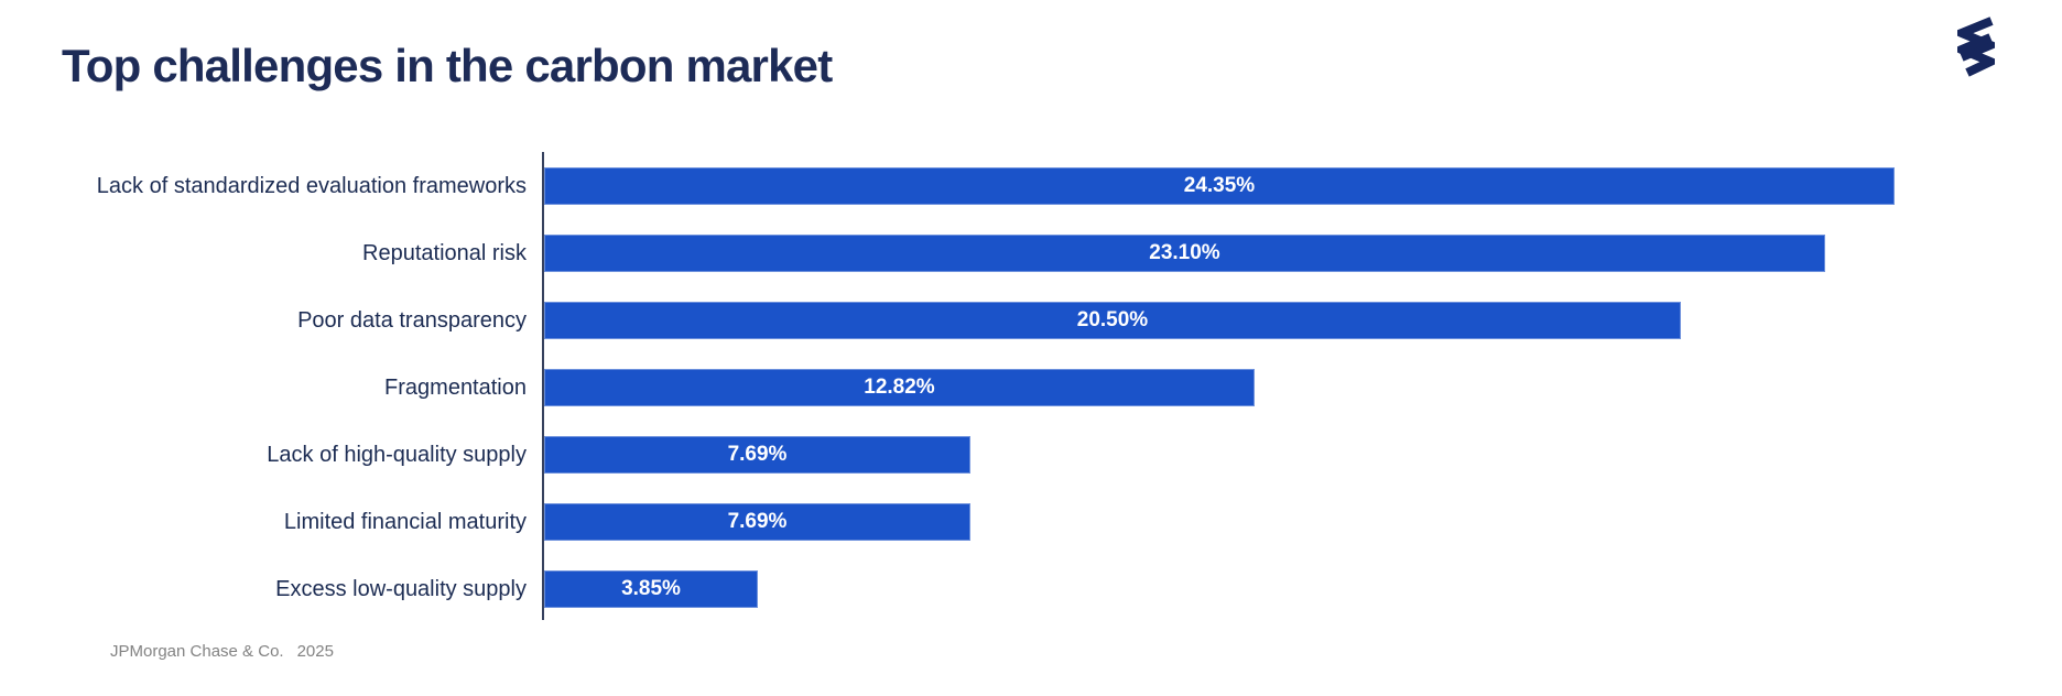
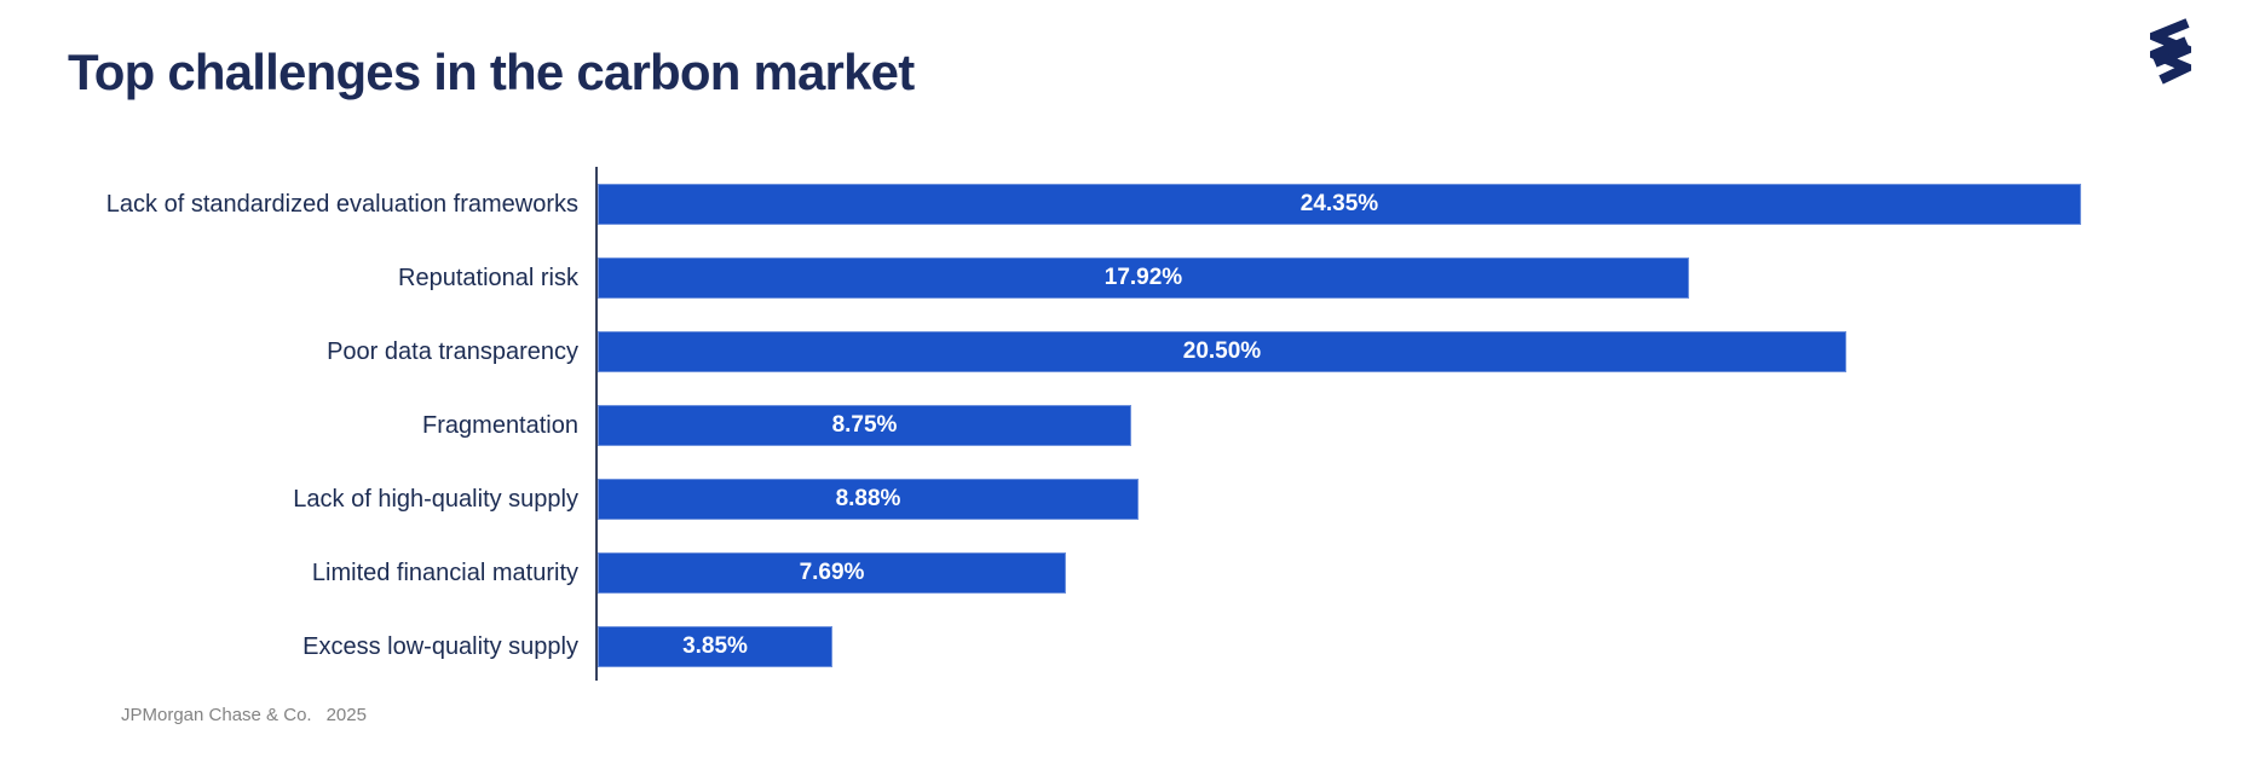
Reputational risk: 23.10% -> 17.92%
Fragmentation: 12.82% -> 8.75%
Lack of high-quality supply: 7.69% -> 8.88%
